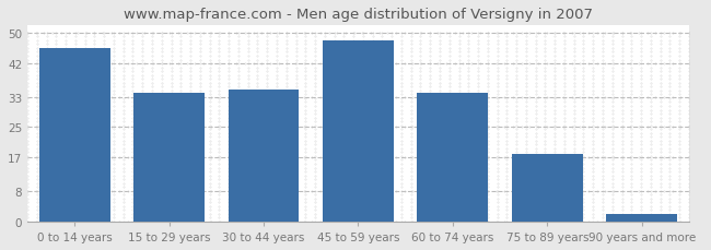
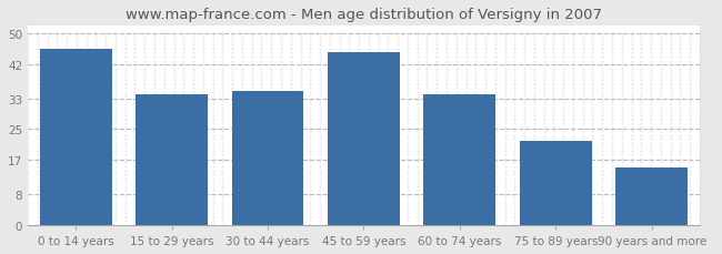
45 to 59 years: 48 -> 45
75 to 89 years: 18 -> 22
90 years and more: 2 -> 15
